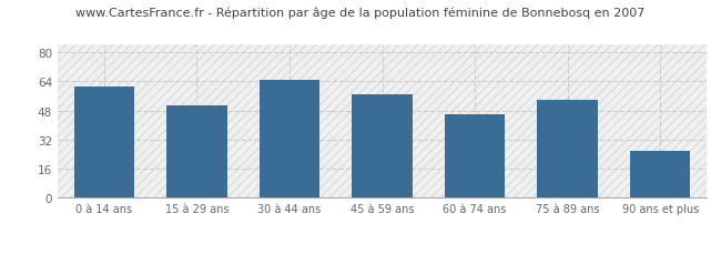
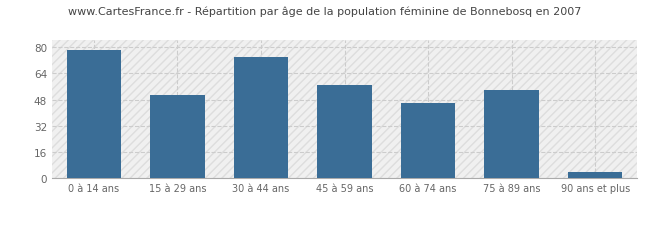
0 à 14 ans: 61 -> 78
30 à 44 ans: 65 -> 74
90 ans et plus: 26 -> 4
